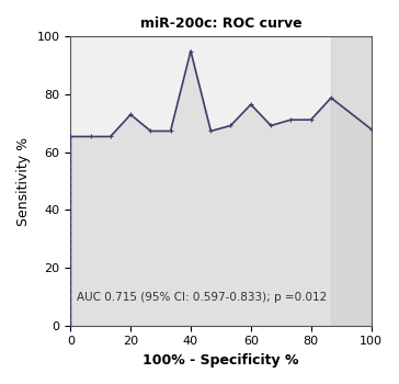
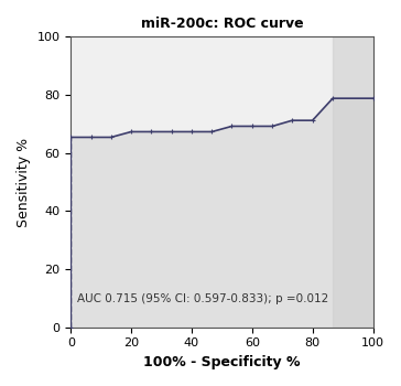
20: 73.0 -> 67.3
40: 95.0 -> 67.3
60: 76.5 -> 69.2
100: 68.0 -> 78.8
